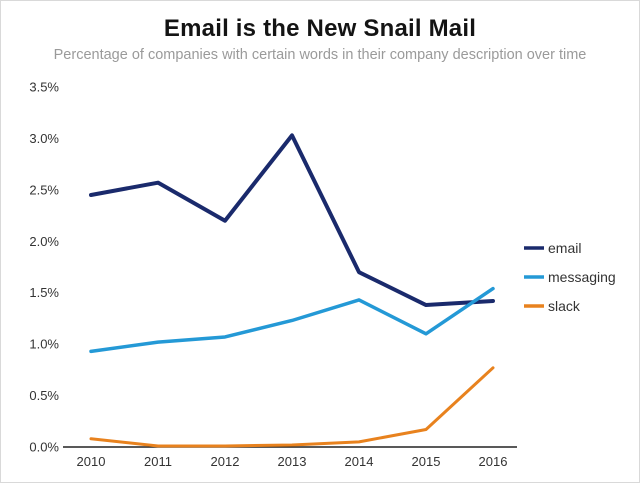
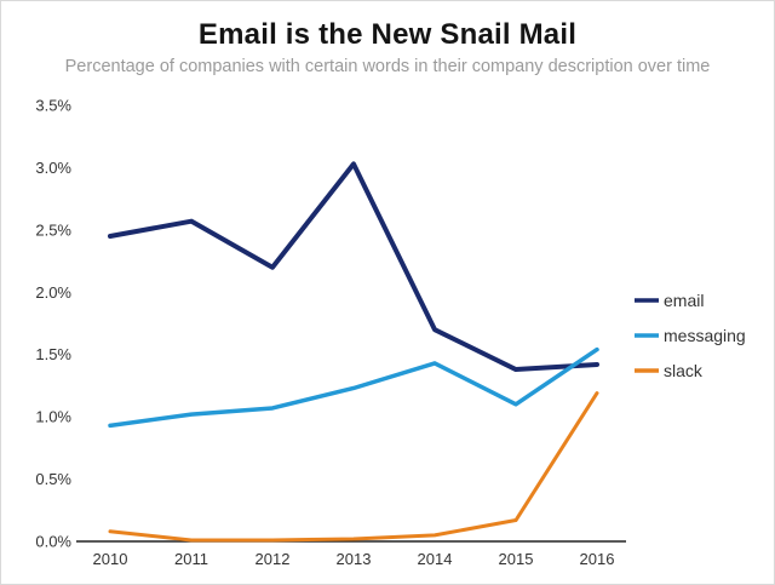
slack/2016: 0.77% -> 1.19%
